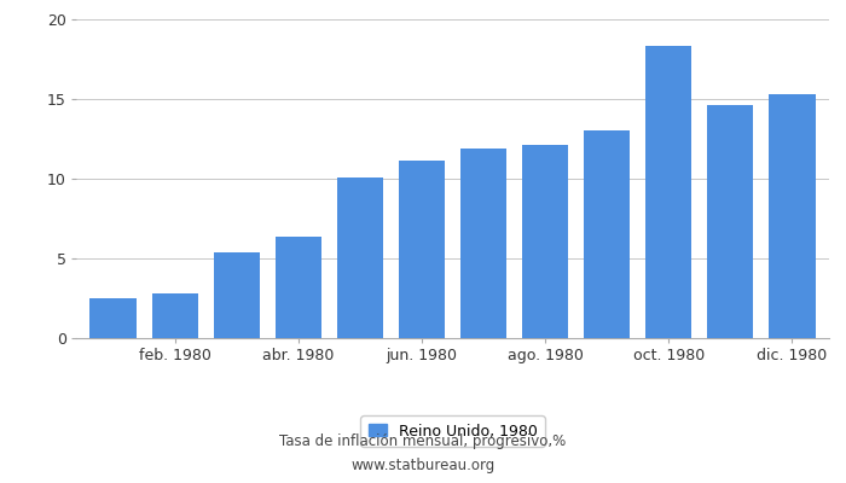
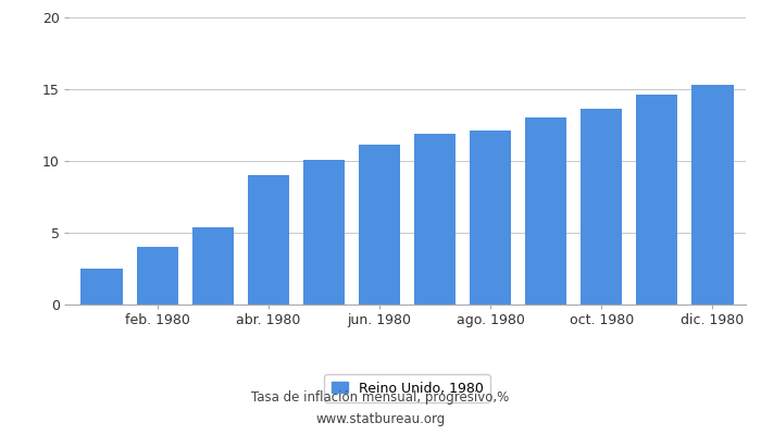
feb. 1980: 2.8 -> 4.0
abr. 1980: 6.4 -> 9.0
oct. 1980: 18.3 -> 13.6
